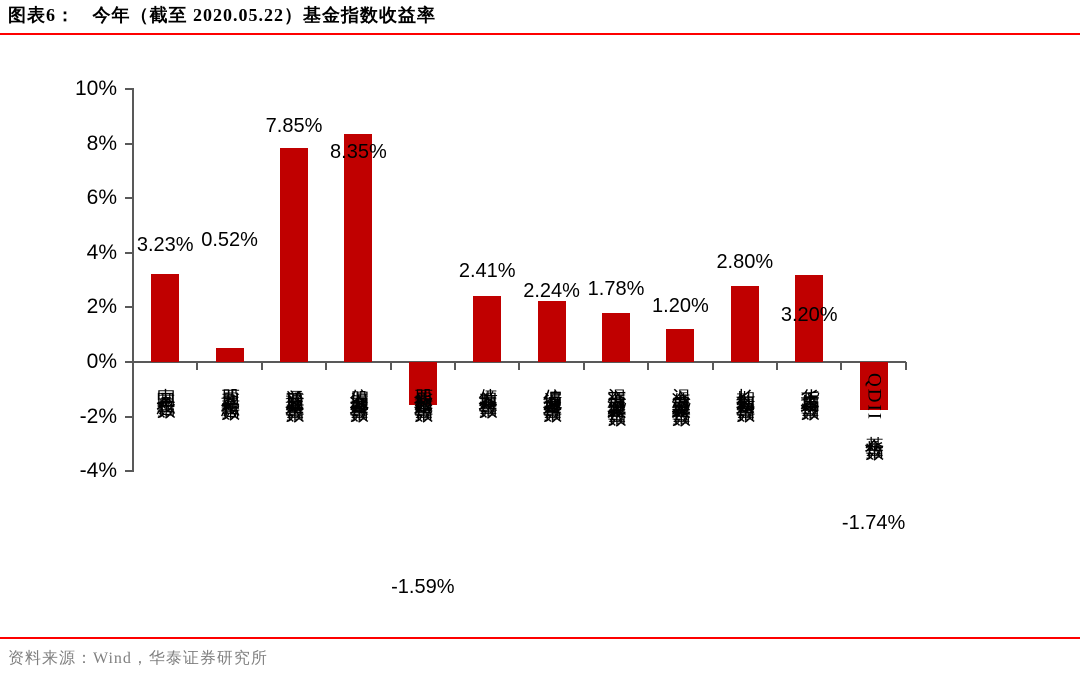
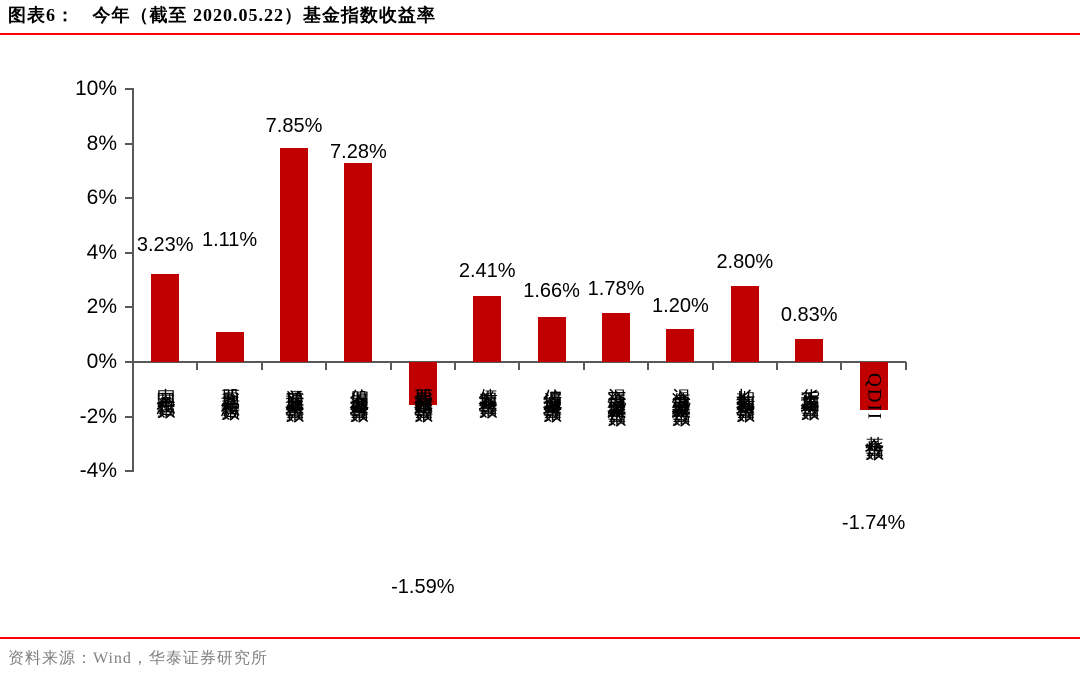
股票型基金总指数: 0.52% -> 1.11%
偏股混合型基金指数: 8.35% -> 7.28%
偏债混合型基金指数: 2.24% -> 1.66%
货币市场基金指数: 3.20% -> 0.83%
